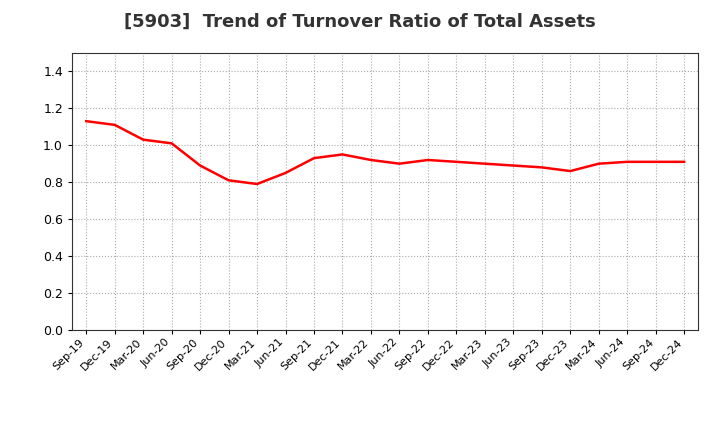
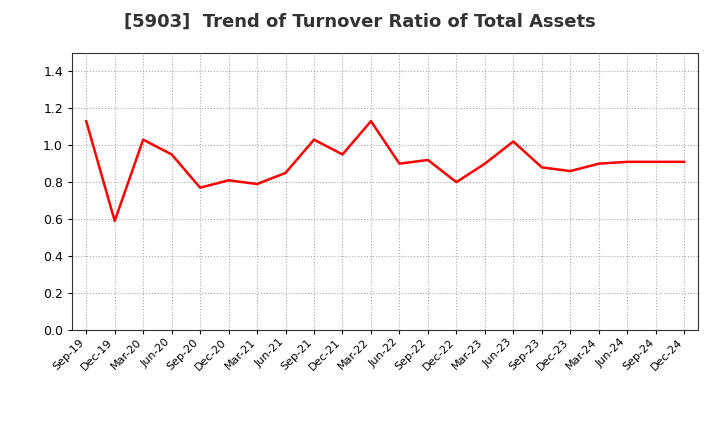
Dec-19: 1.11 -> 0.59
Jun-20: 1.01 -> 0.95
Sep-20: 0.89 -> 0.77
Sep-21: 0.93 -> 1.03
Mar-22: 0.92 -> 1.13
Dec-22: 0.91 -> 0.80
Jun-23: 0.89 -> 1.02
